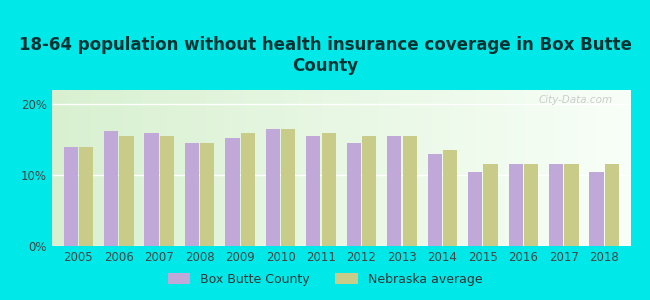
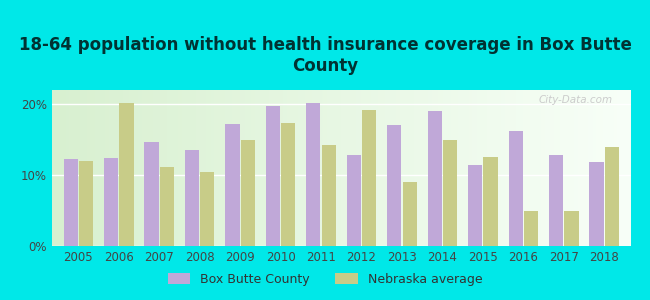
Box Butte County/2005: 14.0% -> 12.2%
Nebraska average/2005: 14.0% -> 12.0%
Box Butte County/2006: 16.2% -> 12.4%
Nebraska average/2006: 15.5% -> 20.2%
Box Butte County/2007: 16.0% -> 14.6%
Nebraska average/2007: 15.5% -> 11.2%
Box Butte County/2008: 14.5% -> 13.6%
Nebraska average/2008: 14.5% -> 10.4%
Box Butte County/2009: 15.2% -> 17.2%
Nebraska average/2009: 16.0% -> 15.0%
Box Butte County/2010: 16.5% -> 19.8%
Nebraska average/2010: 16.5% -> 17.4%
Box Butte County/2011: 15.5% -> 20.2%
Nebraska average/2011: 16.0% -> 14.2%
Box Butte County/2012: 14.5% -> 12.8%
Nebraska average/2012: 15.5% -> 19.2%
Box Butte County/2013: 15.5% -> 17.0%
Nebraska average/2013: 15.5% -> 9.0%
Box Butte County/2014: 13.0% -> 19.0%
Nebraska average/2014: 13.5% -> 15.0%
Box Butte County/2015: 10.5% -> 11.4%
Nebraska average/2015: 11.5% -> 12.6%
Box Butte County/2016: 11.5% -> 16.2%
Nebraska average/2016: 11.5% -> 5.0%
Box Butte County/2017: 11.5% -> 12.8%
Nebraska average/2017: 11.5% -> 5.0%
Box Butte County/2018: 10.5% -> 11.8%
Nebraska average/2018: 11.5% -> 14.0%
